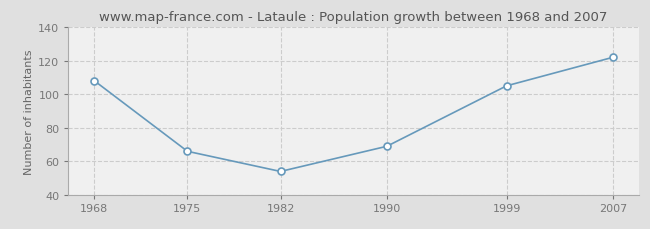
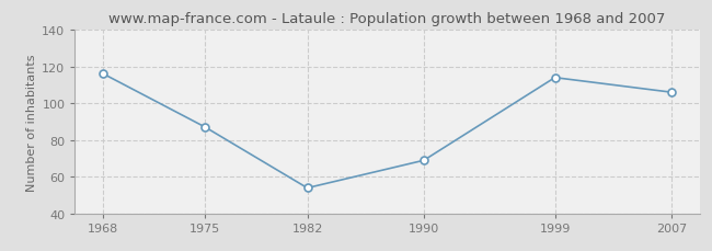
1968: 108 -> 116
1975: 66 -> 87
1999: 105 -> 114
2007: 122 -> 106
